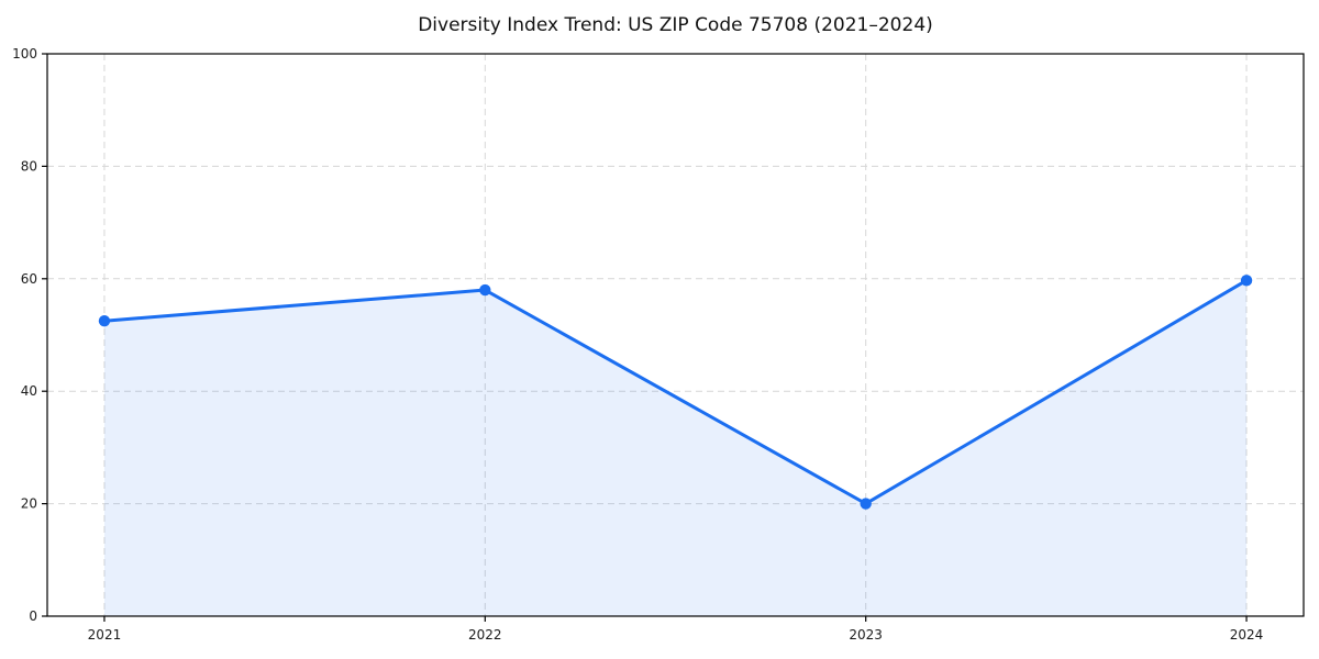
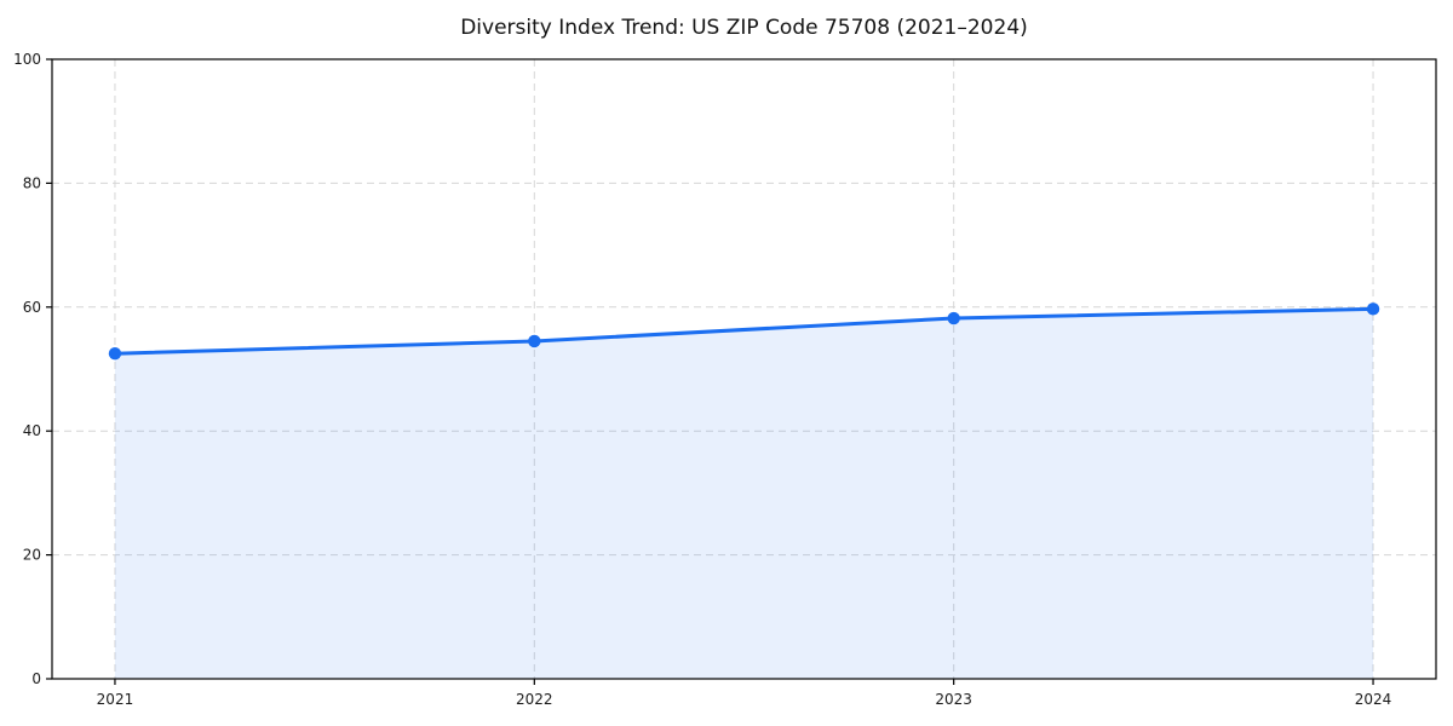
2022: 58 -> 54
2023: 20 -> 58
